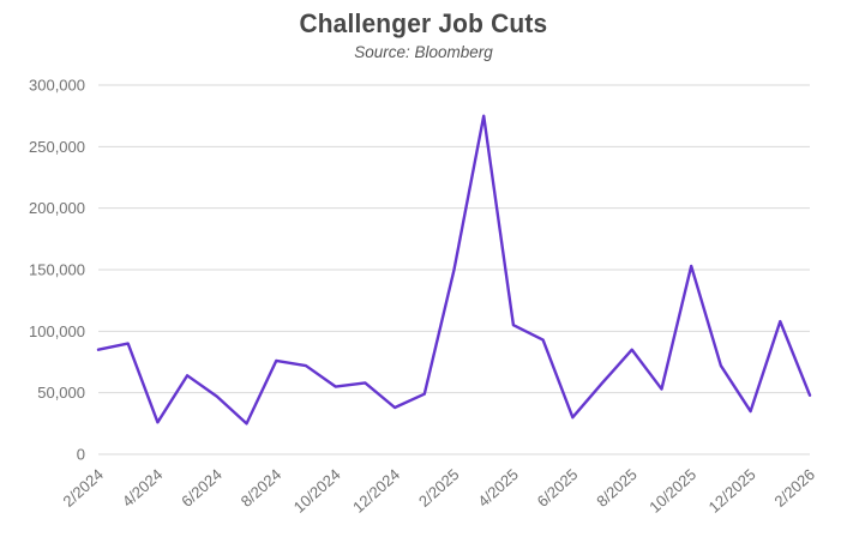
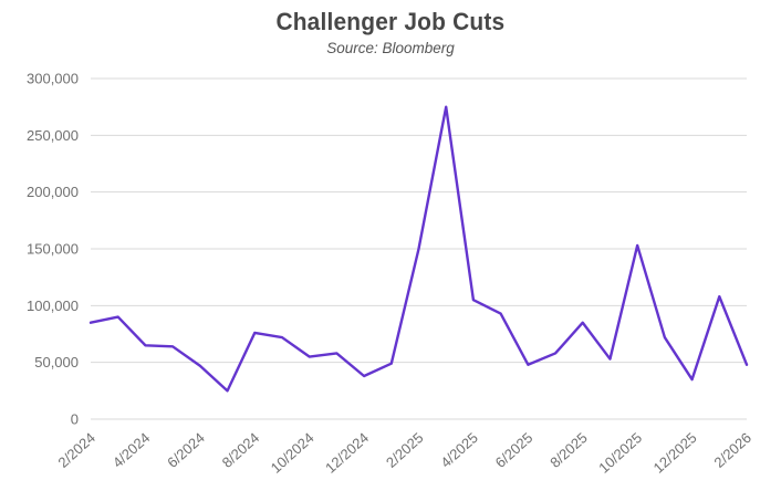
4/2024: 26000 -> 65000
6/2025: 30000 -> 48000
